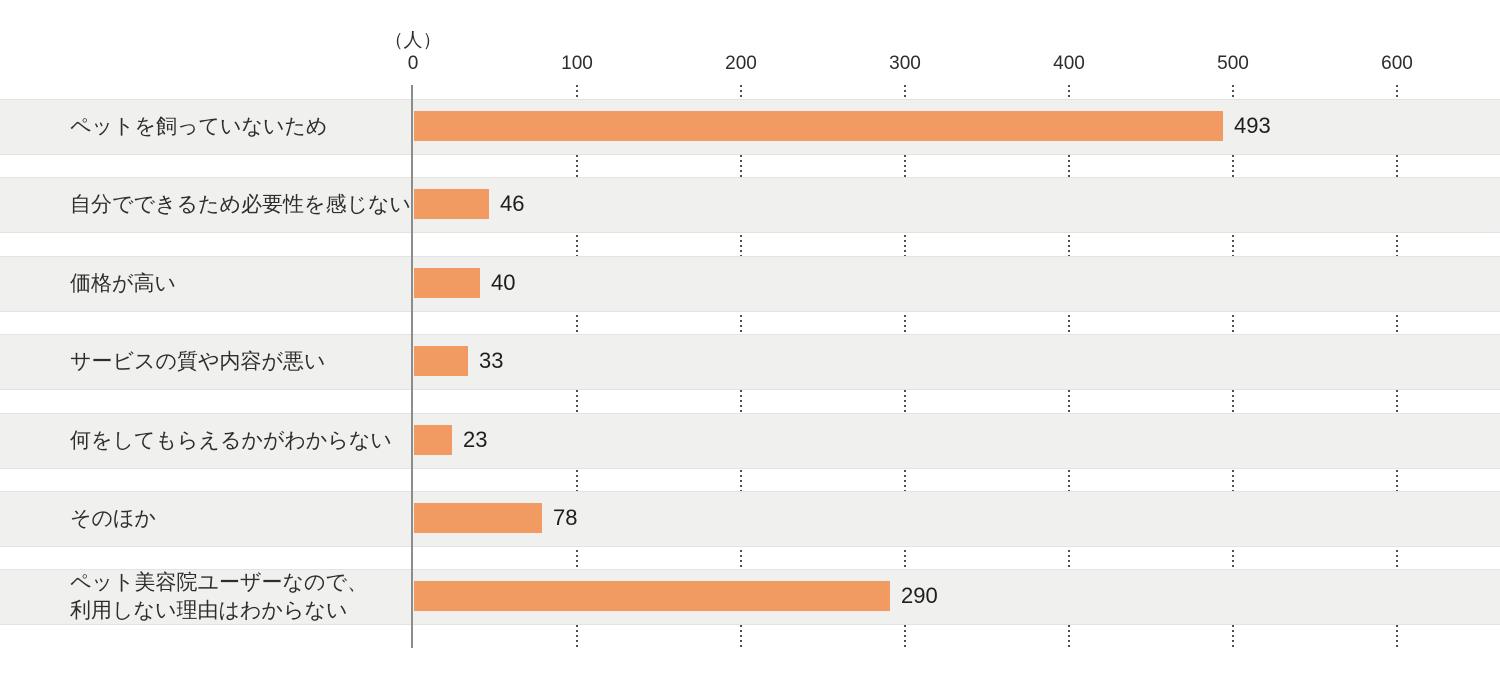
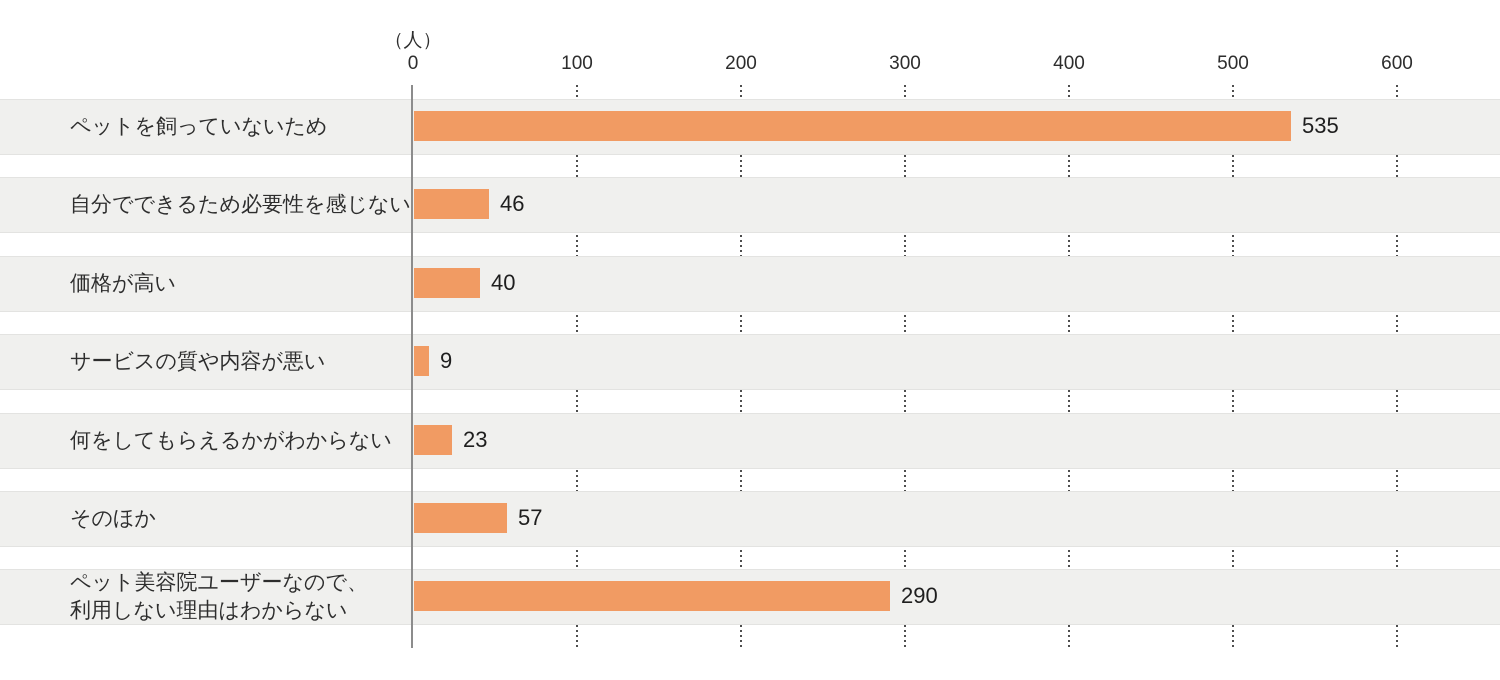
ペットを飼っていないため: 493 -> 535
サービスの質や内容が悪い: 33 -> 9
そのほか: 78 -> 57
